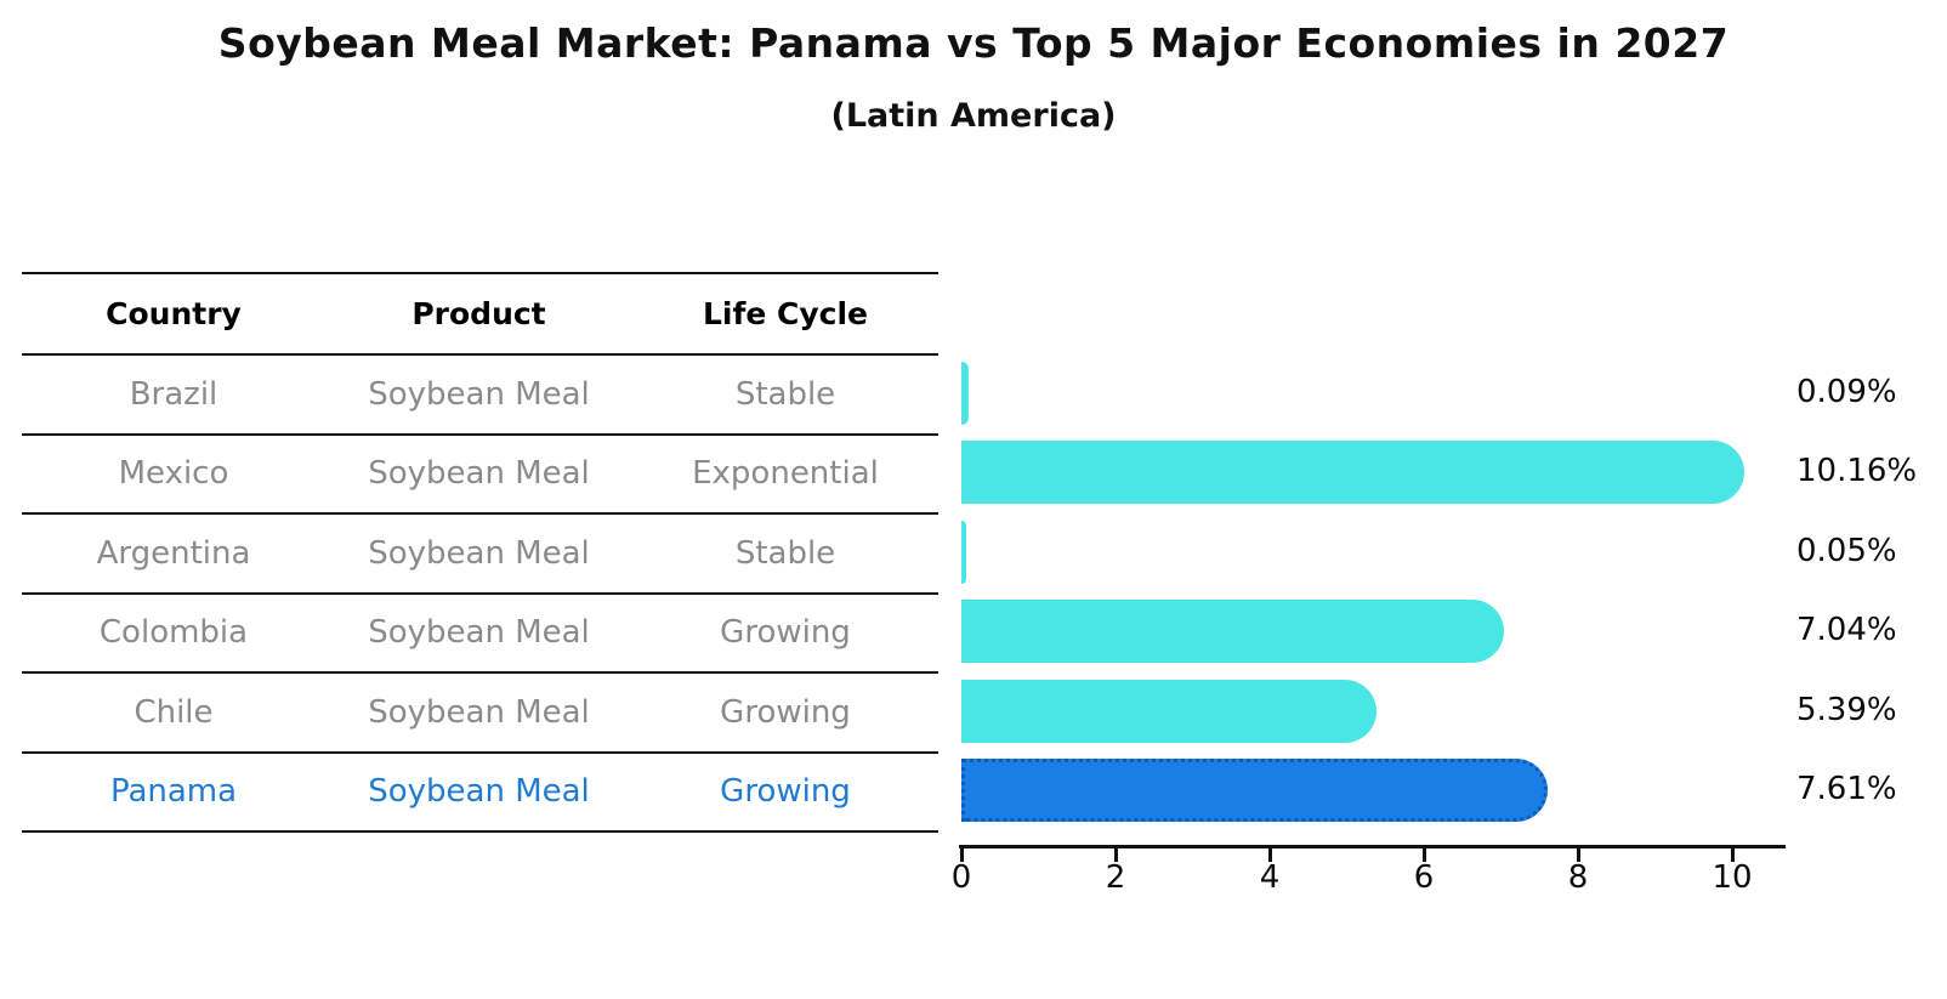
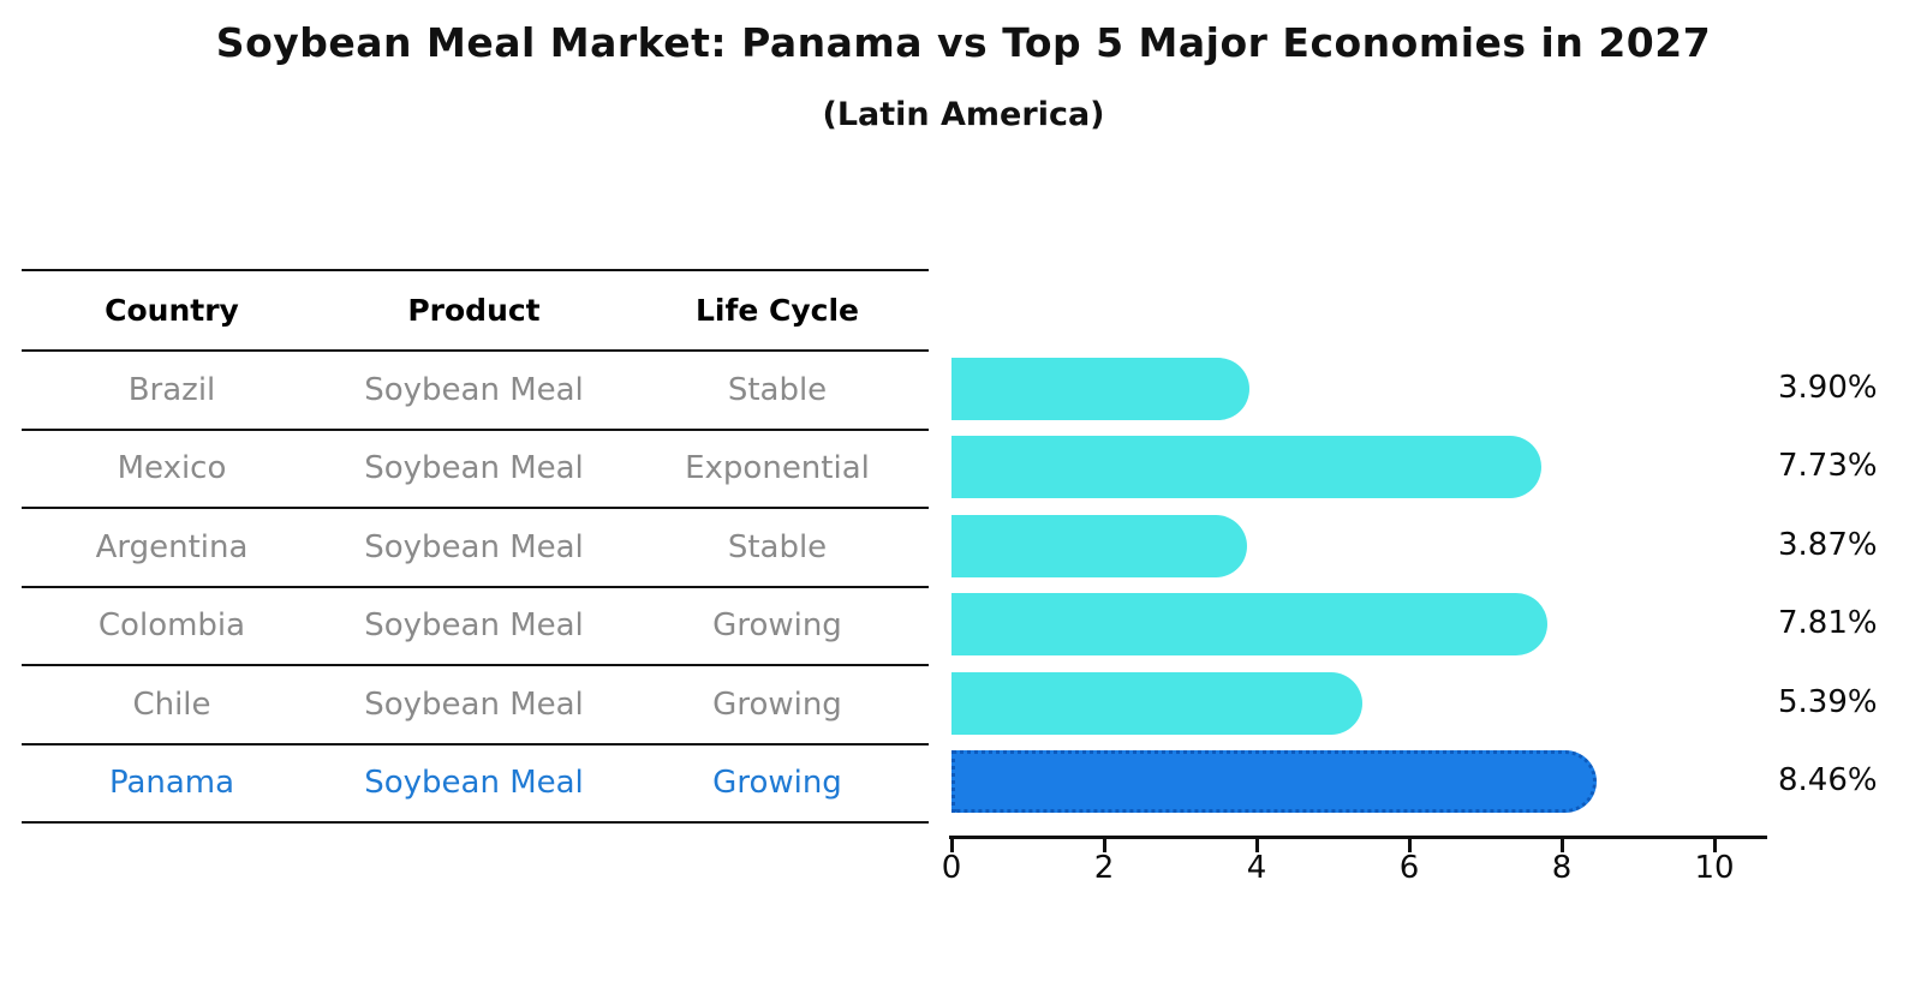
Brazil: 0.09% -> 3.90%
Mexico: 10.16% -> 7.73%
Argentina: 0.05% -> 3.87%
Colombia: 7.04% -> 7.81%
Panama: 7.61% -> 8.46%
